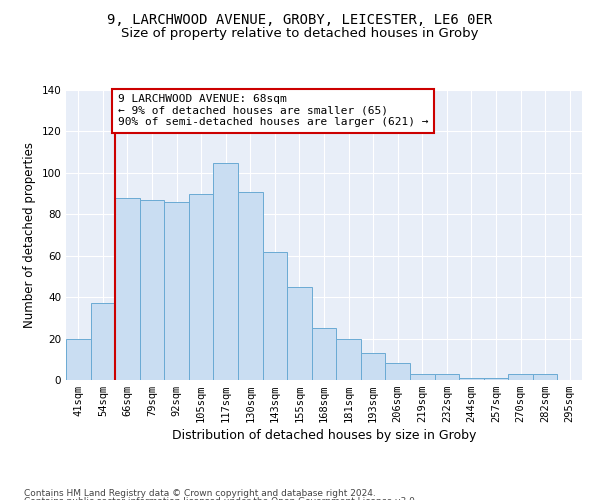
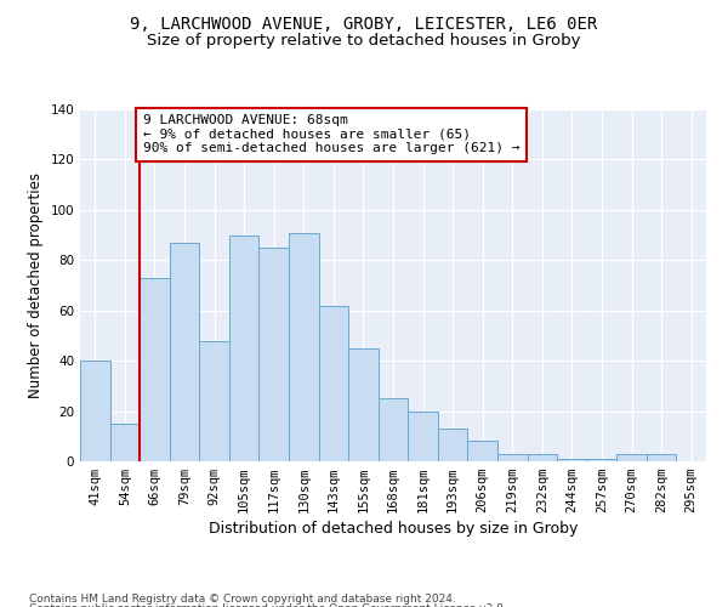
41sqm: 20 -> 40
54sqm: 37 -> 15
66sqm: 88 -> 73
92sqm: 86 -> 48
117sqm: 105 -> 85
